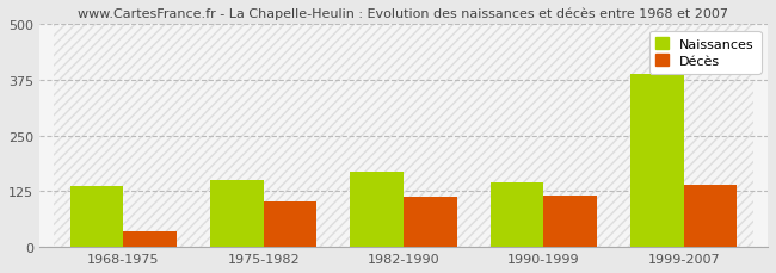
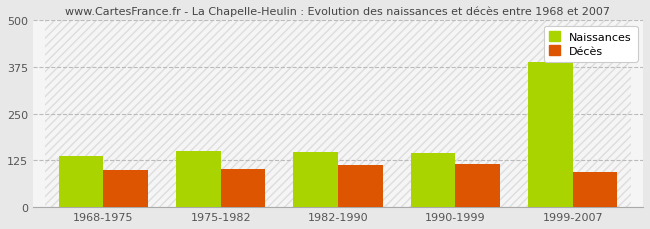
Décès/1968-1975: 35 -> 100
Naissances/1982-1990: 170 -> 148
Décès/1999-2007: 140 -> 93
